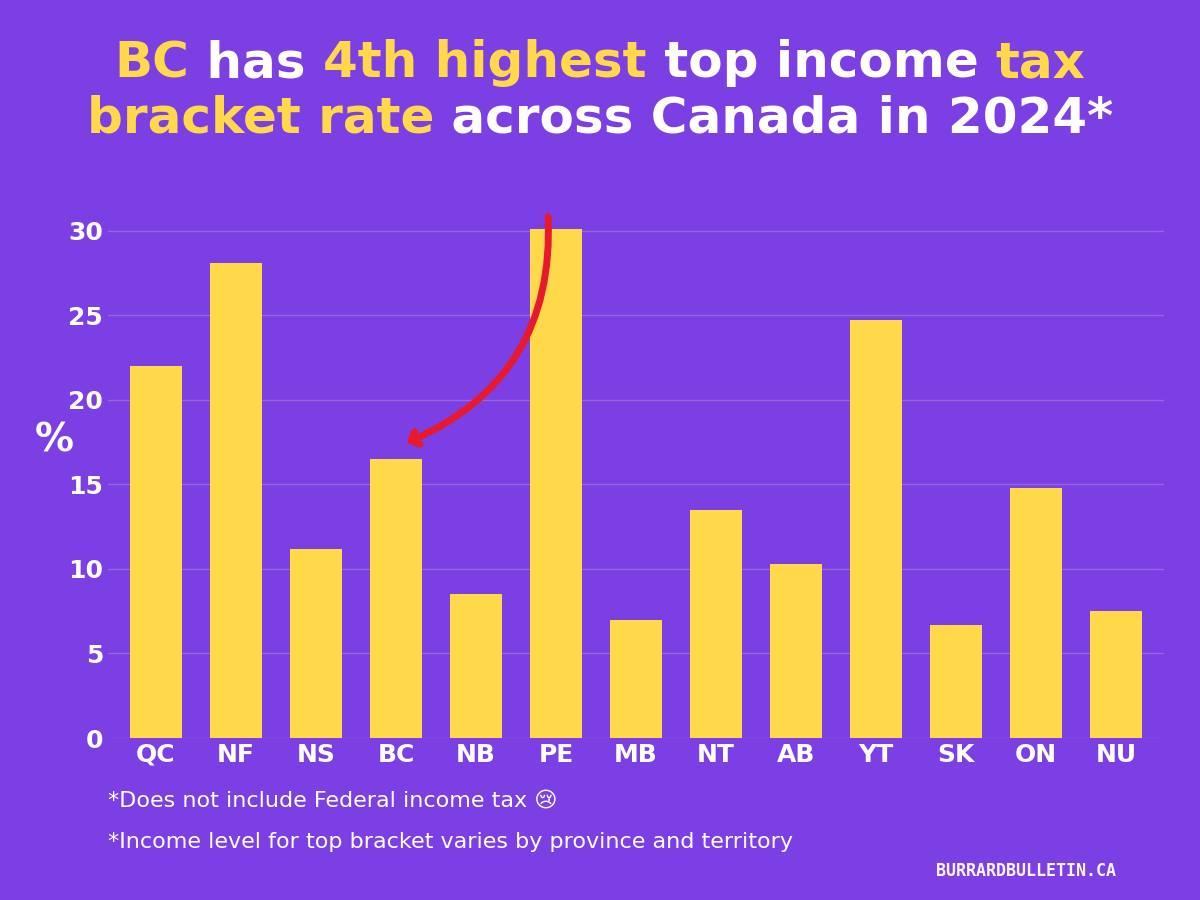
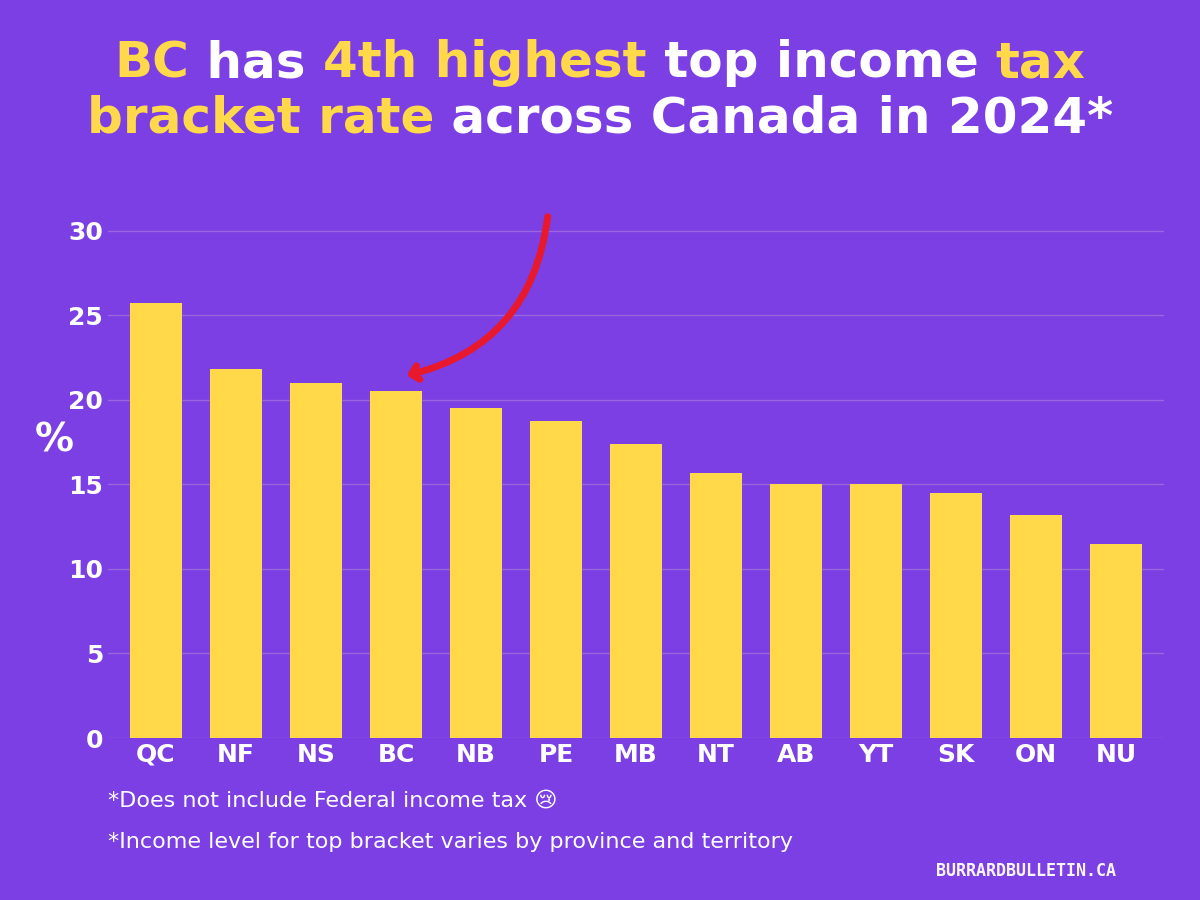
QC: 22.0 -> 25.8
NF: 28.1 -> 21.8
NS: 11.2 -> 21.0
BC: 16.5 -> 20.5
NB: 8.5 -> 19.5
PE: 30.1 -> 18.8
MB: 7.0 -> 17.4
NT: 13.5 -> 15.7
AB: 10.3 -> 15.0
YT: 24.7 -> 15.0
SK: 6.7 -> 14.5
ON: 14.8 -> 13.2
NU: 7.5 -> 11.5
